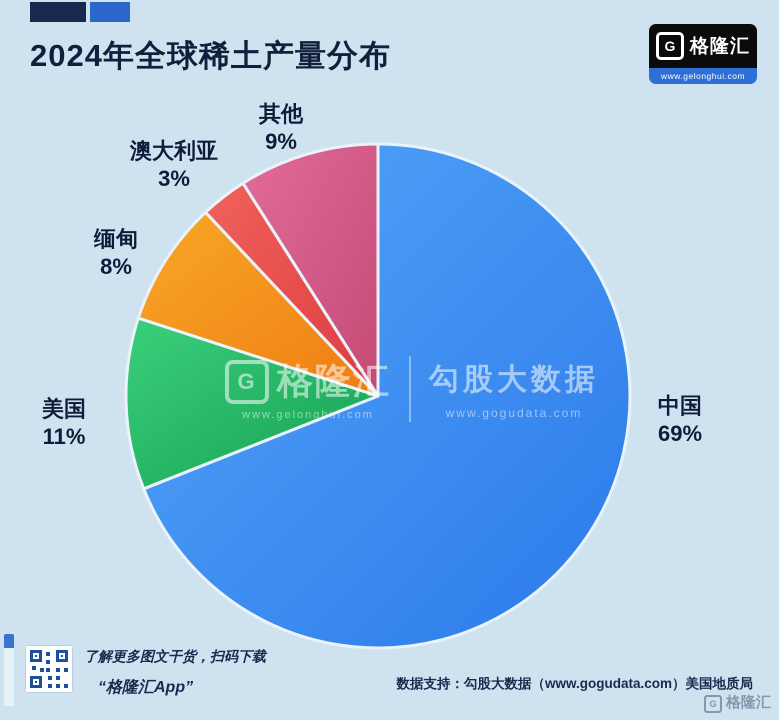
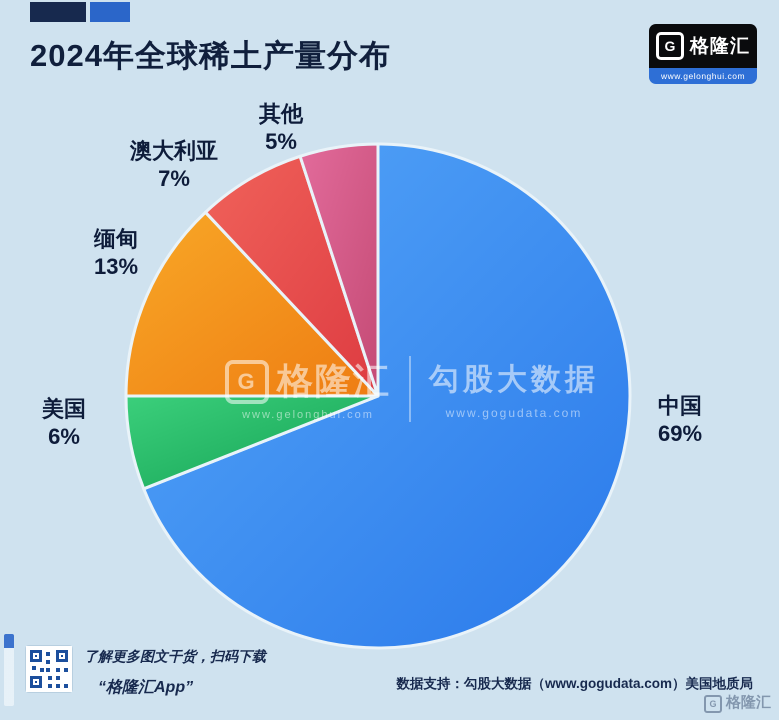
美国: 11% -> 6%
缅甸: 8% -> 13%
澳大利亚: 3% -> 7%
其他: 9% -> 5%
